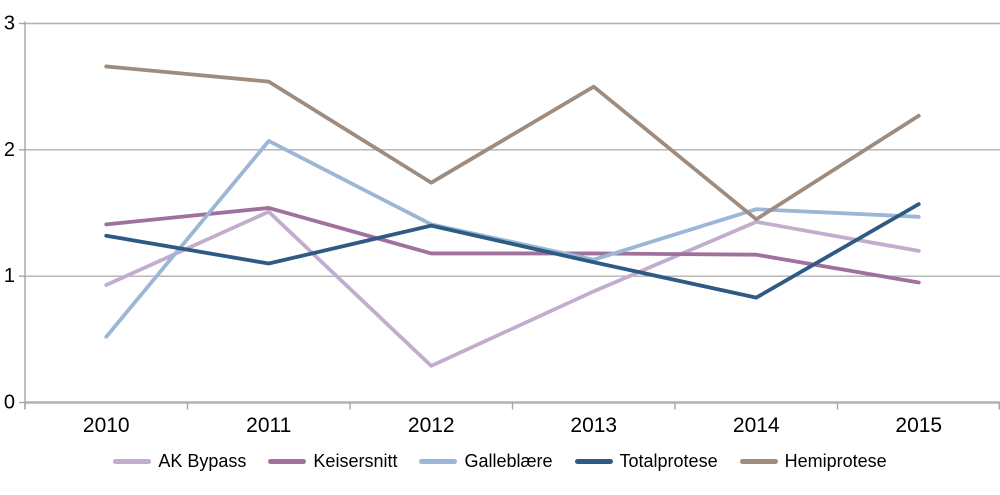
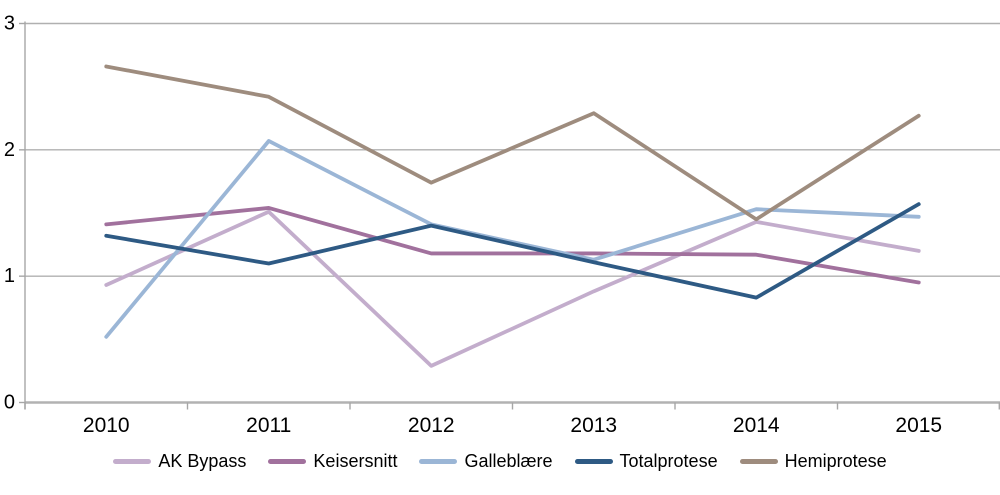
Hemiprotese/2011: 2.54 -> 2.42
Hemiprotese/2013: 2.50 -> 2.29
